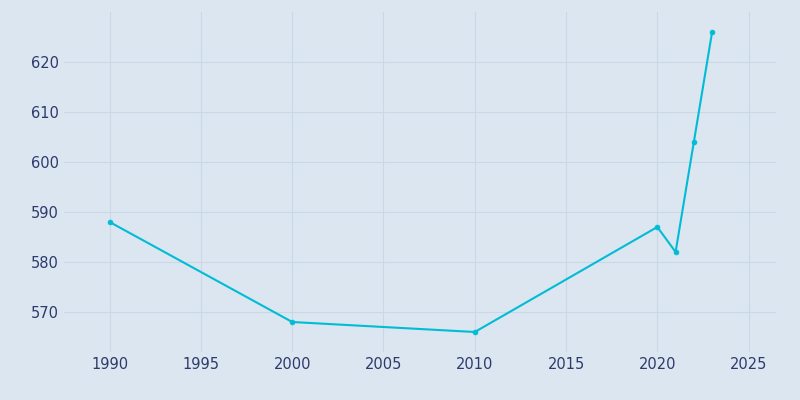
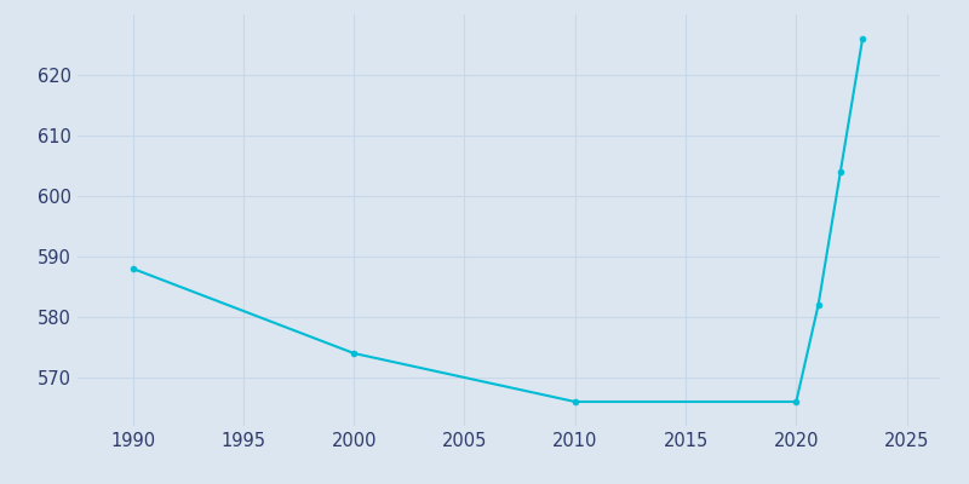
2000: 568 -> 574
2020: 587 -> 566
